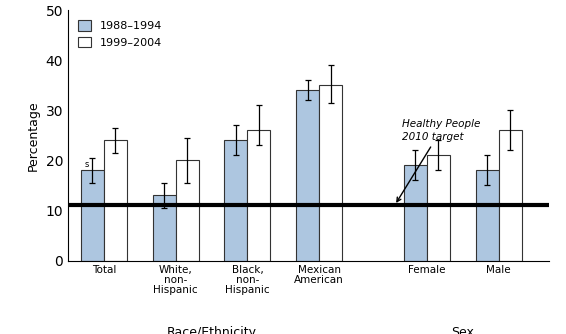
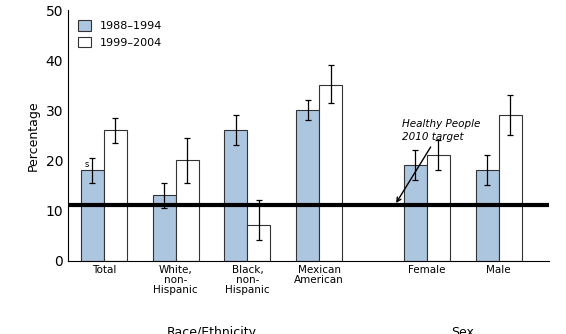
1999–2004/Total: 24 -> 26
1988–1994/Black, non- Hispanic: 24 -> 26
1999–2004/Black, non- Hispanic: 26 -> 7
1988–1994/Mexican American: 34 -> 30
1999–2004/Male: 26 -> 29
